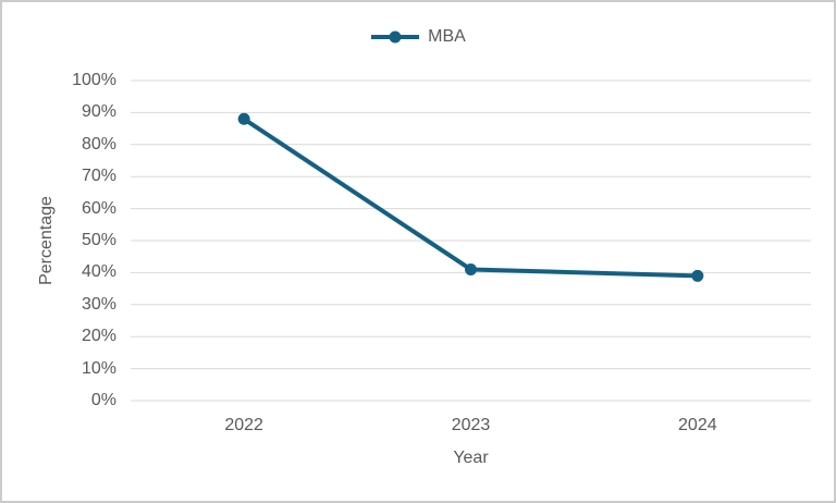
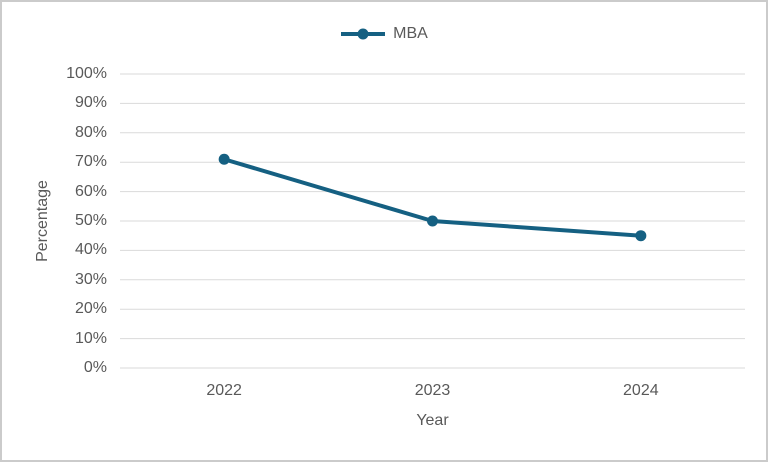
2022: 88% -> 71%
2023: 41% -> 50%
2024: 39% -> 45%
